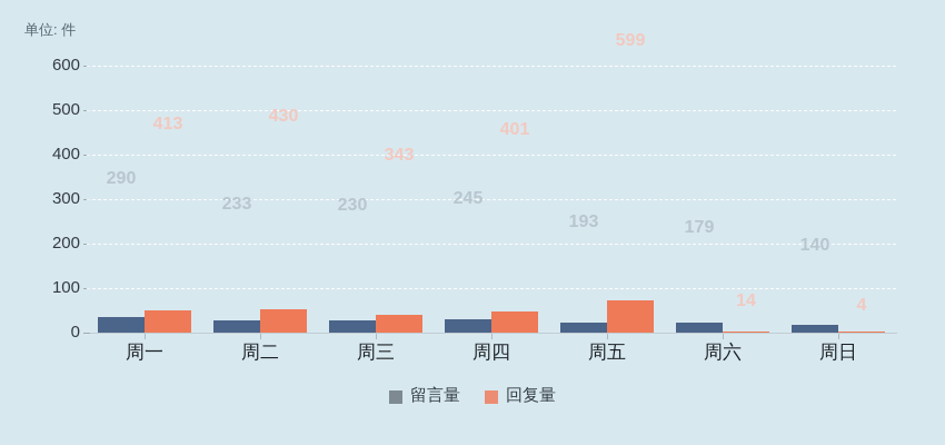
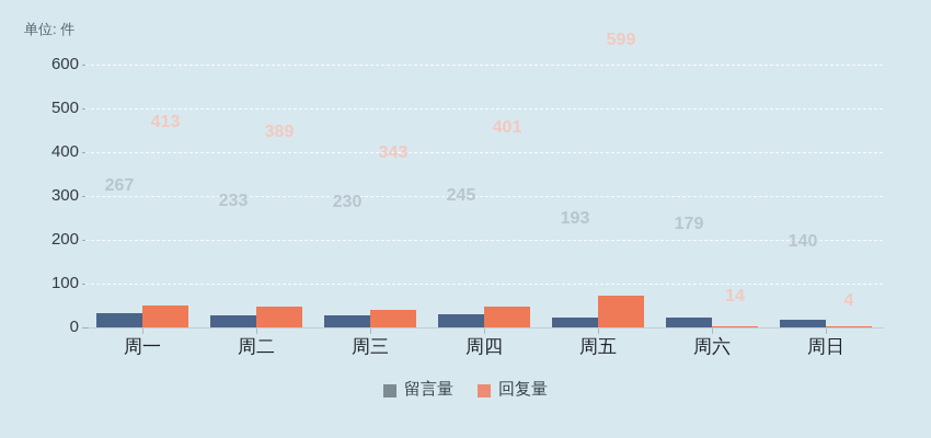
留言量/周一: 290 -> 267
回复量/周二: 430 -> 389
